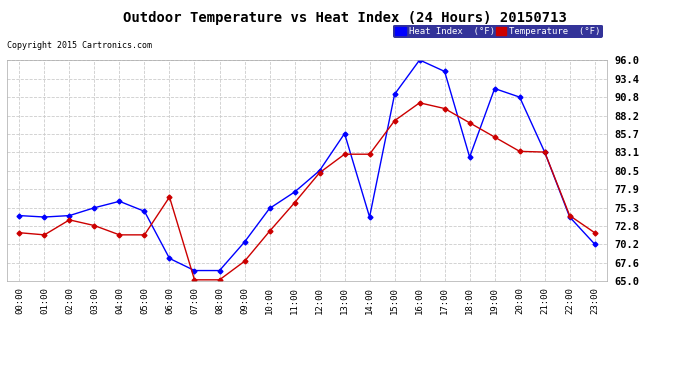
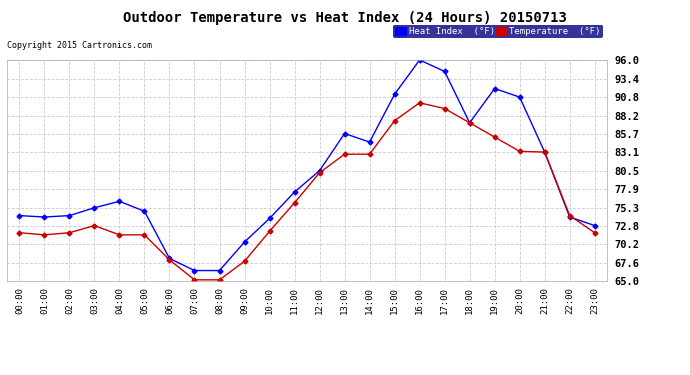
Temperature (°F)/02:00: 73.6 -> 71.8
Temperature (°F)/06:00: 76.8 -> 68.0
Heat Index (°F)/10:00: 75.2 -> 73.8
Heat Index (°F)/14:00: 74.0 -> 84.5
Heat Index (°F)/18:00: 82.4 -> 87.2
Heat Index (°F)/23:00: 70.2 -> 72.8
